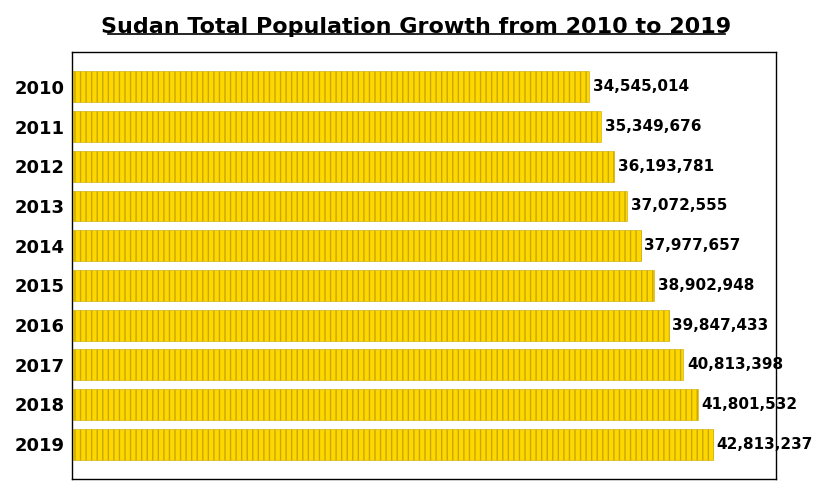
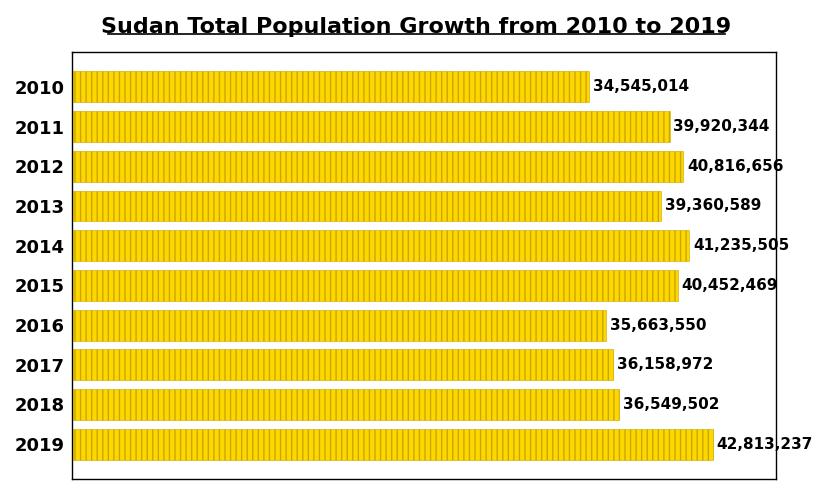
2011: 35,349,676 -> 39,920,344
2012: 36,193,781 -> 40,816,656
2013: 37,072,555 -> 39,360,589
2014: 37,977,657 -> 41,235,505
2015: 38,902,948 -> 40,452,469
2016: 39,847,433 -> 35,663,550
2017: 40,813,398 -> 36,158,972
2018: 41,801,532 -> 36,549,502
